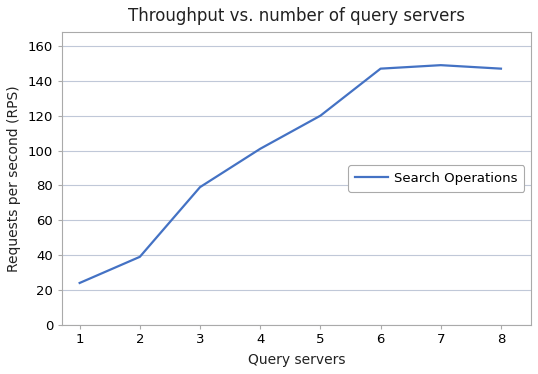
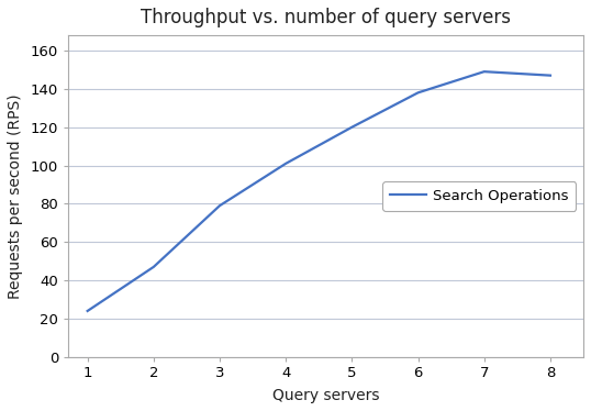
2: 39 -> 47
6: 147 -> 138
